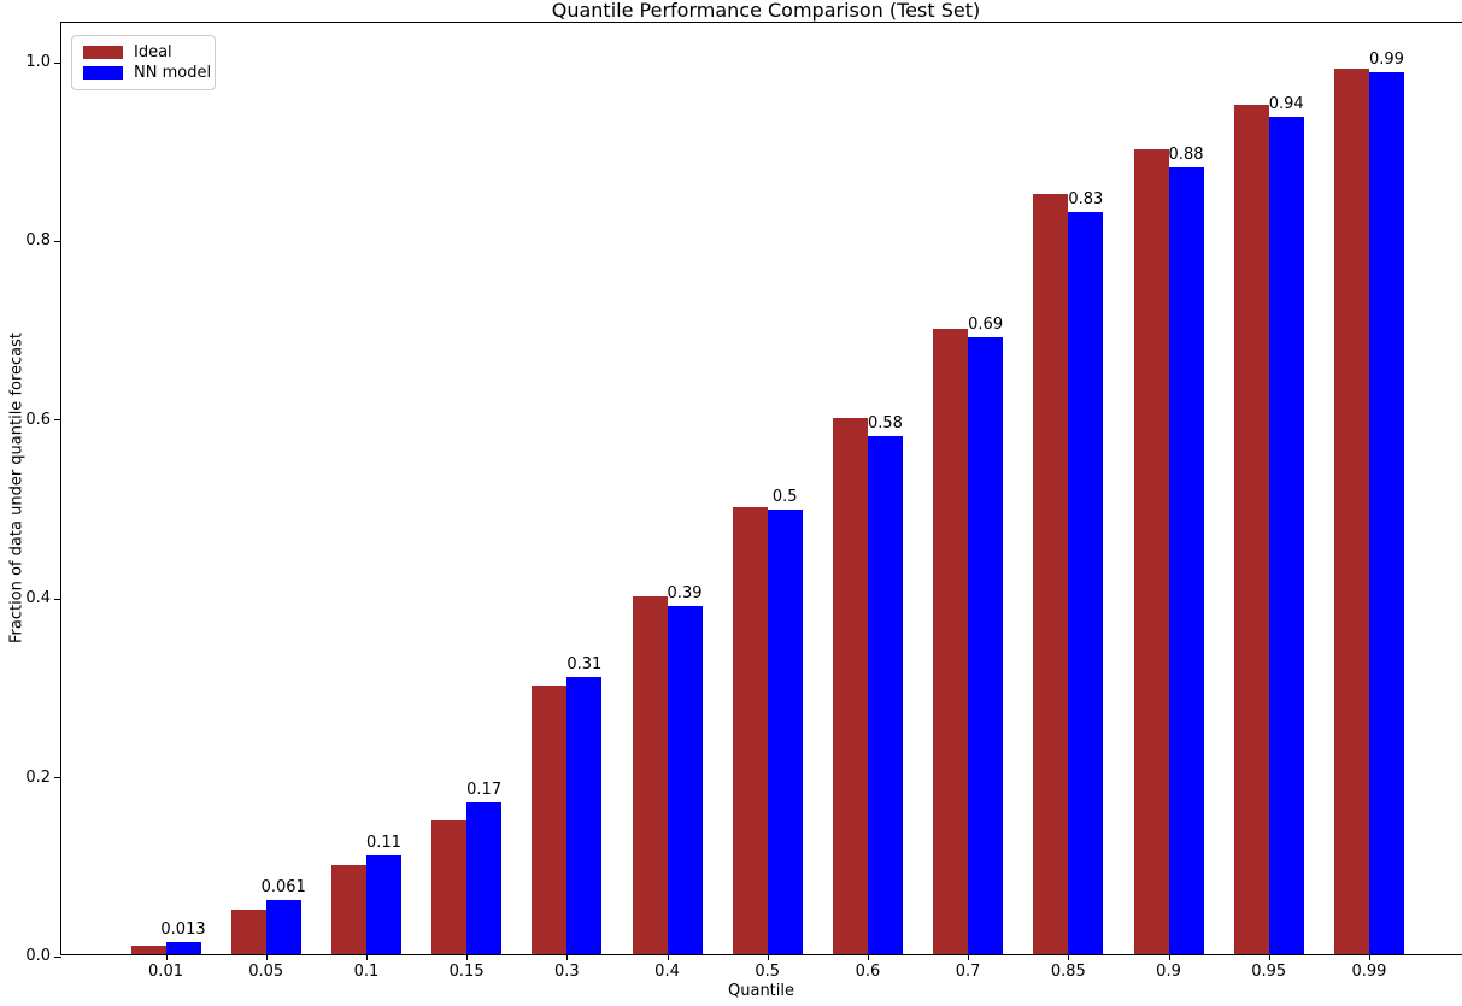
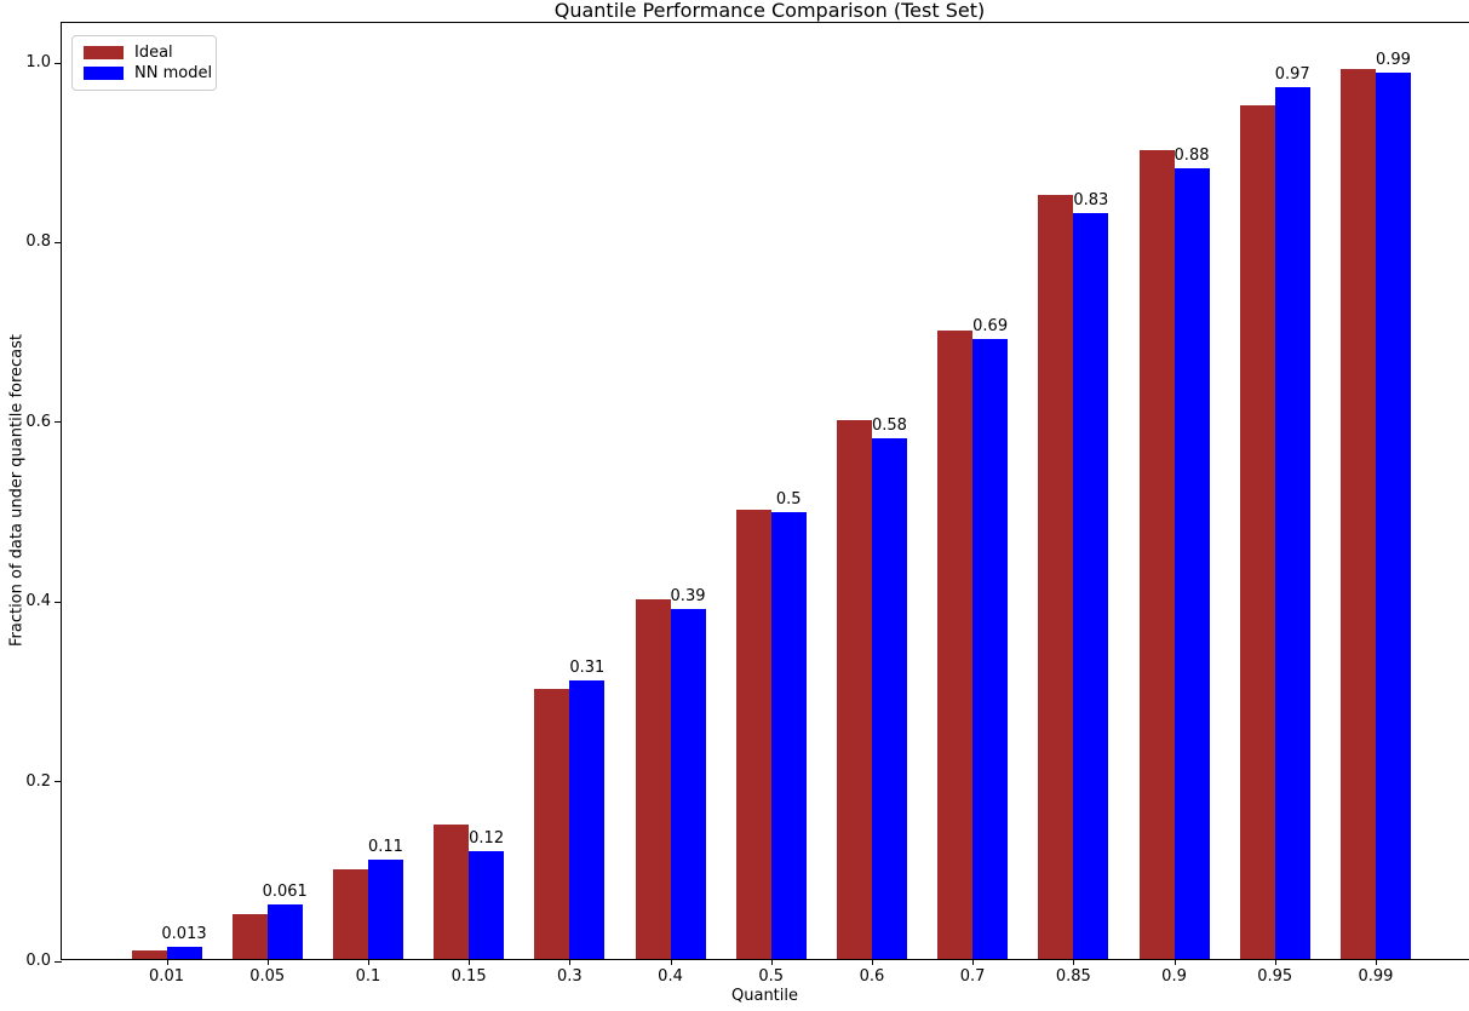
NN model/0.15: 0.17 -> 0.12
NN model/0.95: 0.94 -> 0.97
